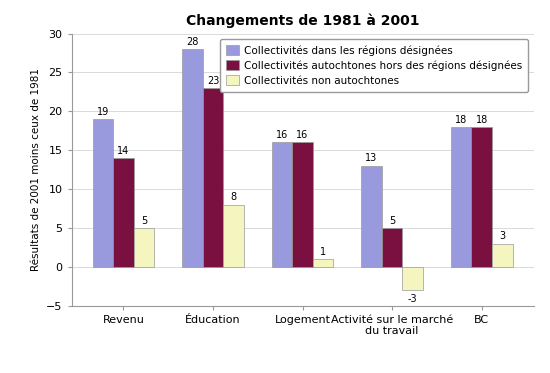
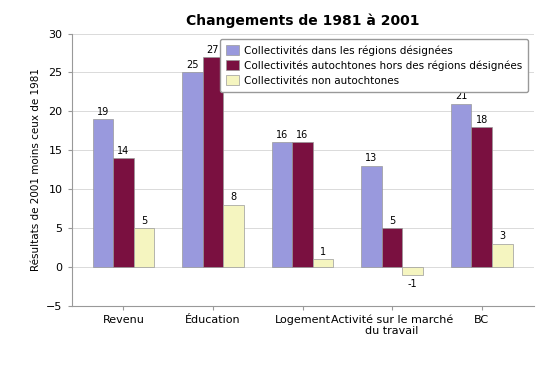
Collectivités dans les régions désignées/Éducation: 28 -> 25
Collectivités autochtones hors des régions désignées/Éducation: 23 -> 27
Collectivités non autochtones/Activité sur le marché du travail: -3 -> -1
Collectivités dans les régions désignées/BC: 18 -> 21
